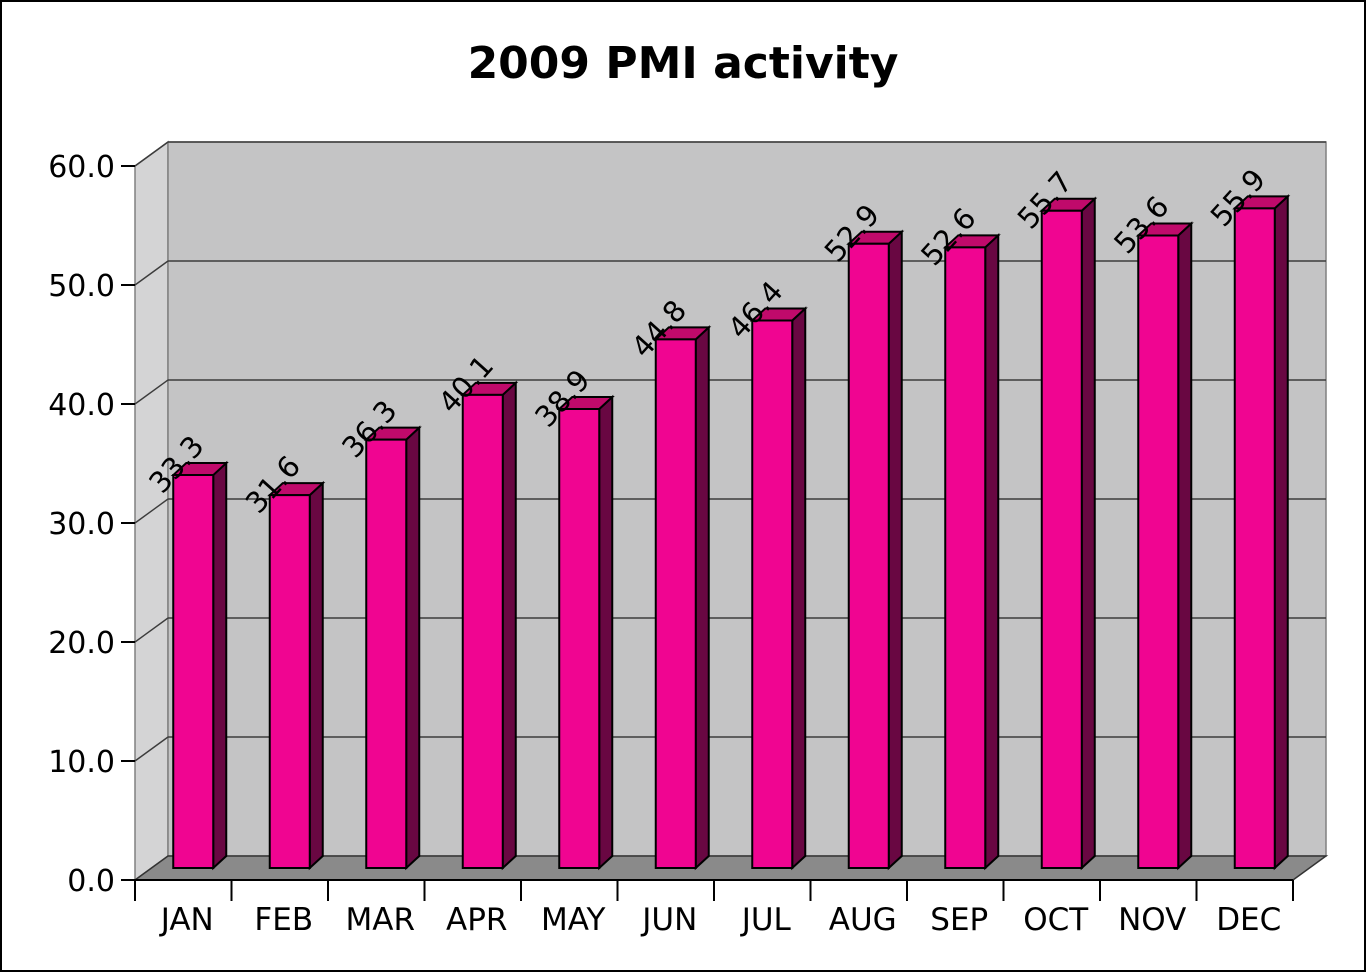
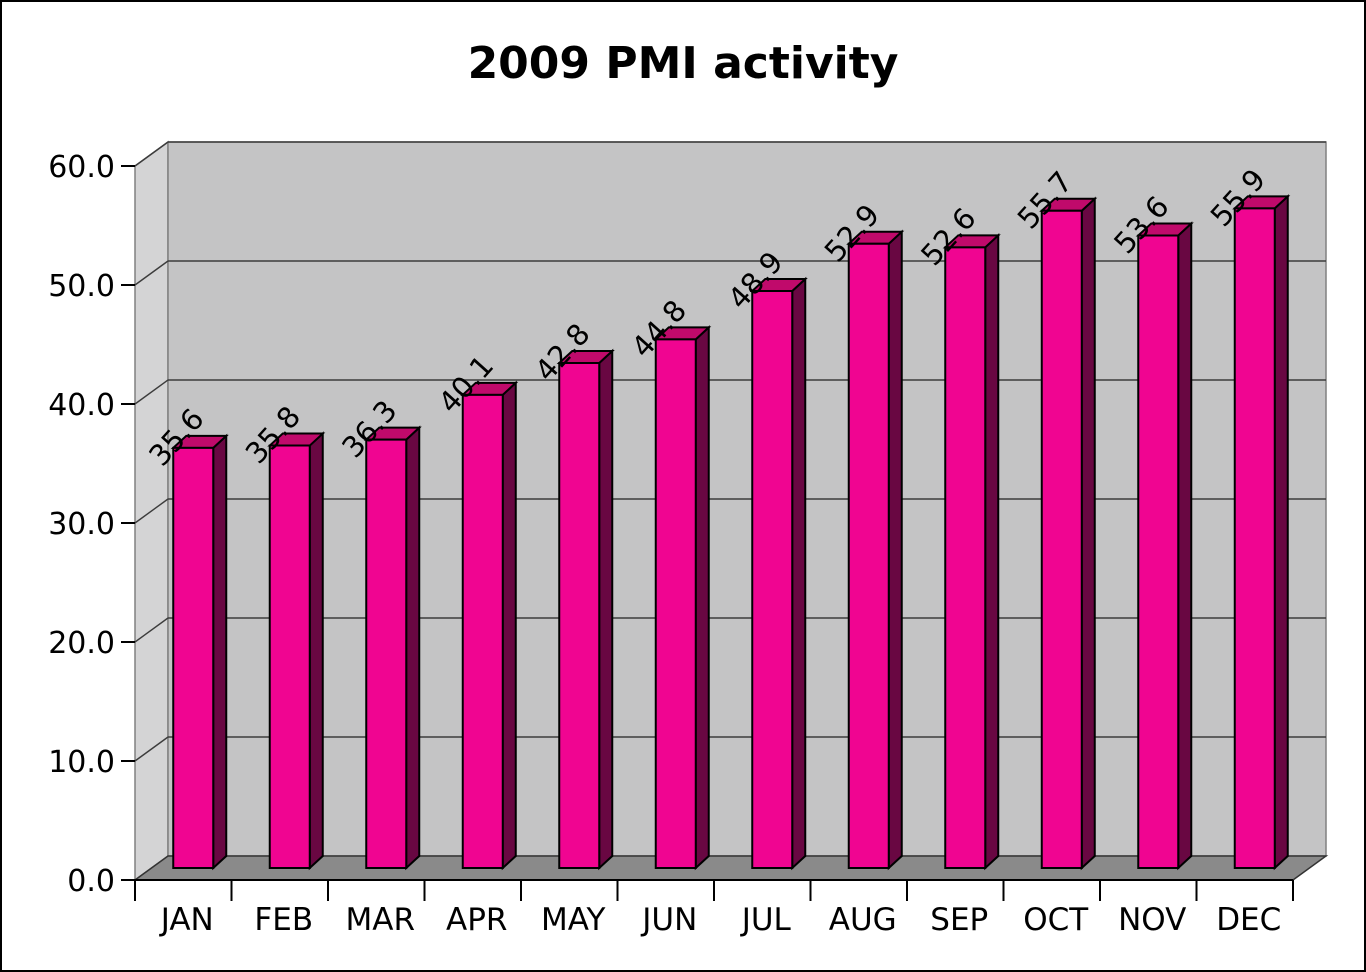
JAN: 33.3 -> 35.6
FEB: 31.6 -> 35.8
MAY: 38.9 -> 42.8
JUL: 46.4 -> 48.9
